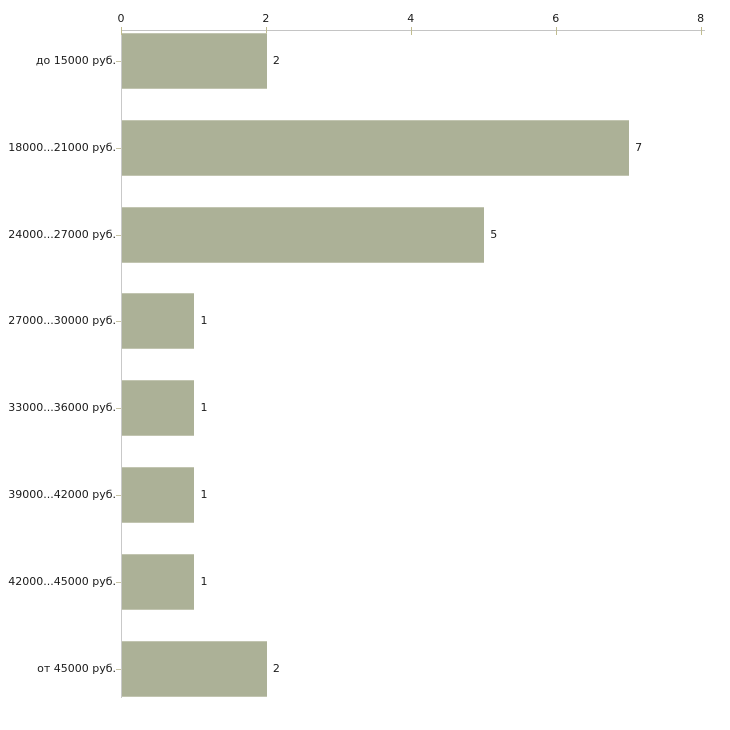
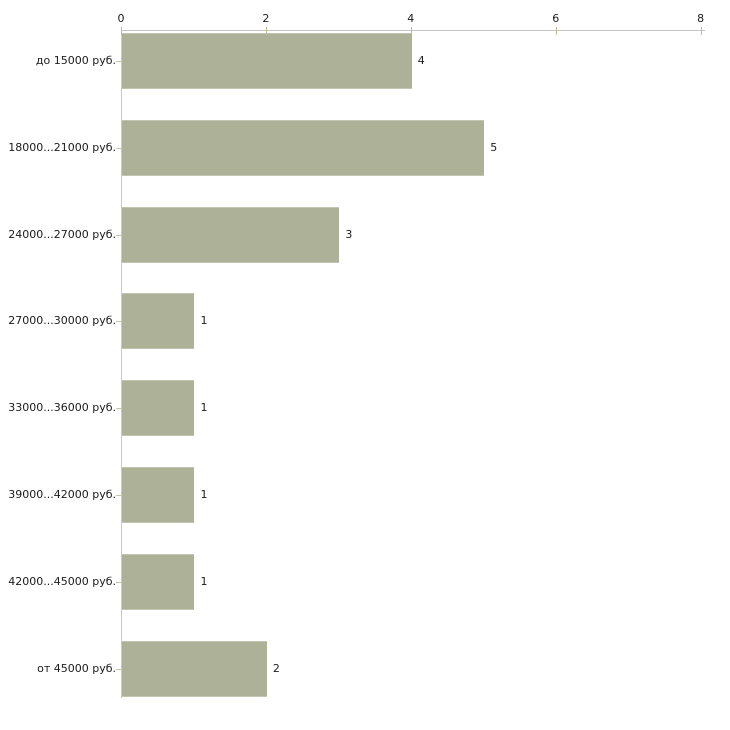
до 15000 руб.: 2 -> 4
18000...21000 руб.: 7 -> 5
24000...27000 руб.: 5 -> 3
